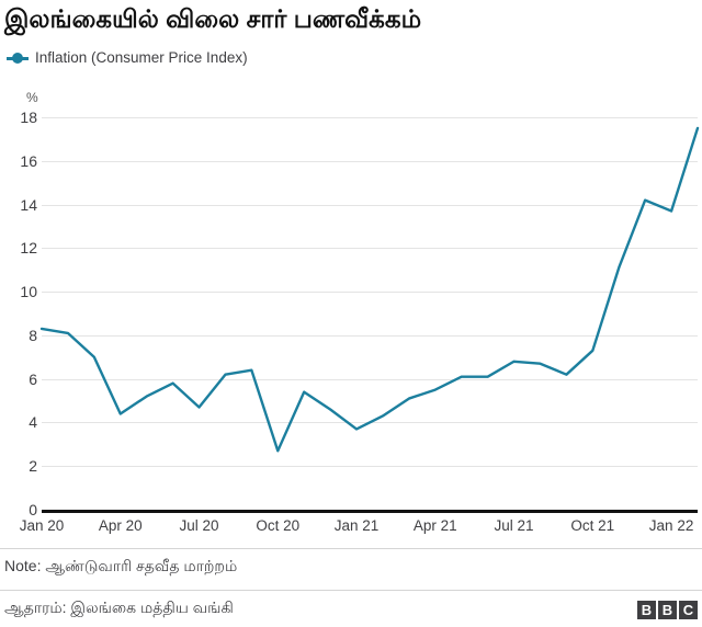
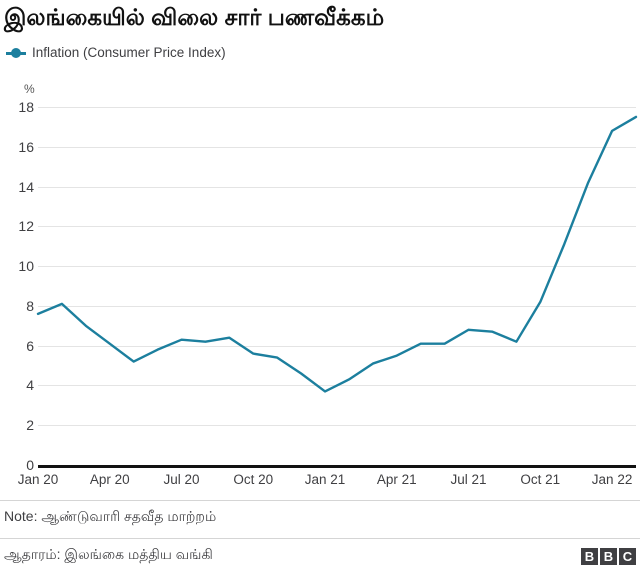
Jan 20: 8.3 -> 7.6
Apr 20: 4.4 -> 6.1
Jul 20: 4.7 -> 6.3
Oct 20: 2.7 -> 5.6
Oct 21: 7.3 -> 8.2
Jan 22: 13.7 -> 16.8
